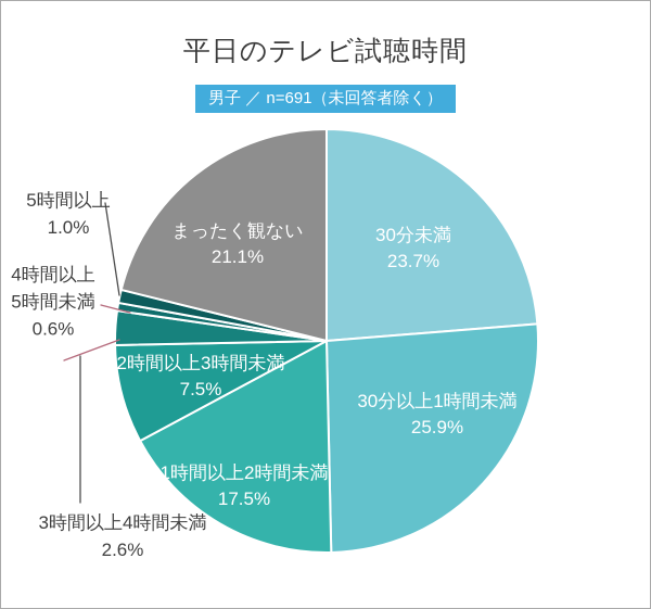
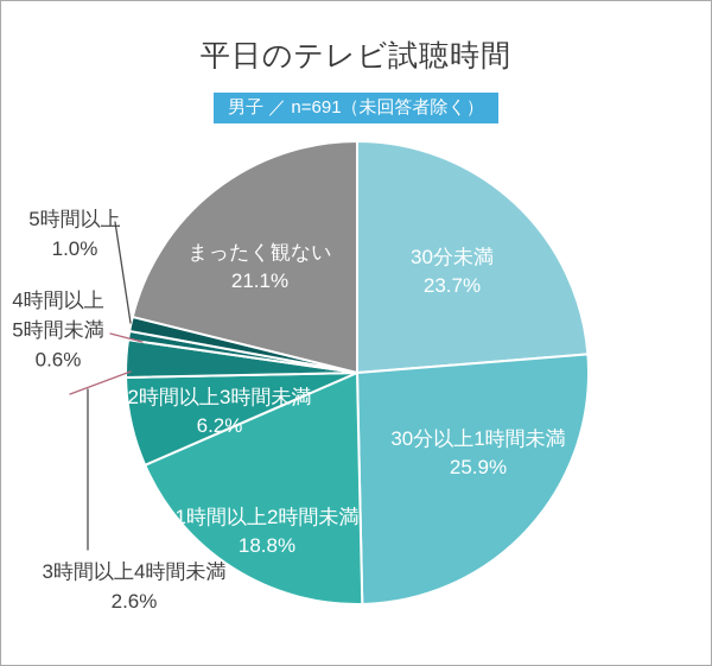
1時間以上2時間未満: 17.5% -> 18.8%
2時間以上3時間未満: 7.5% -> 6.2%
